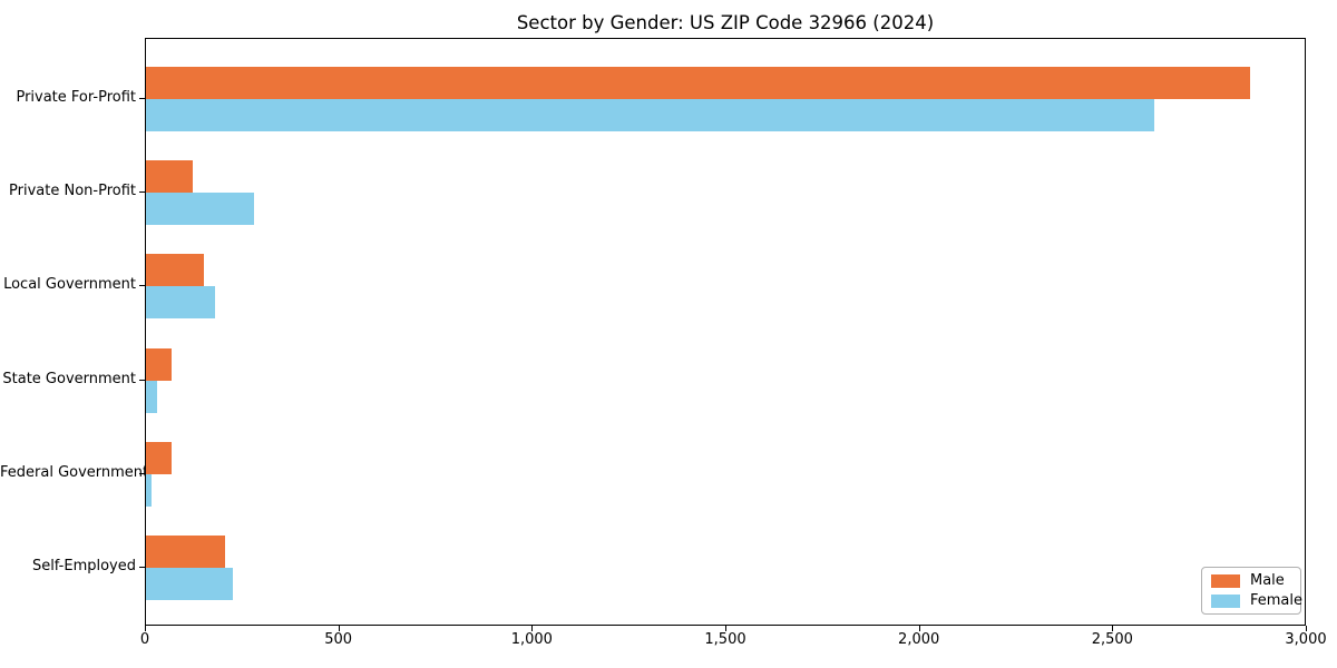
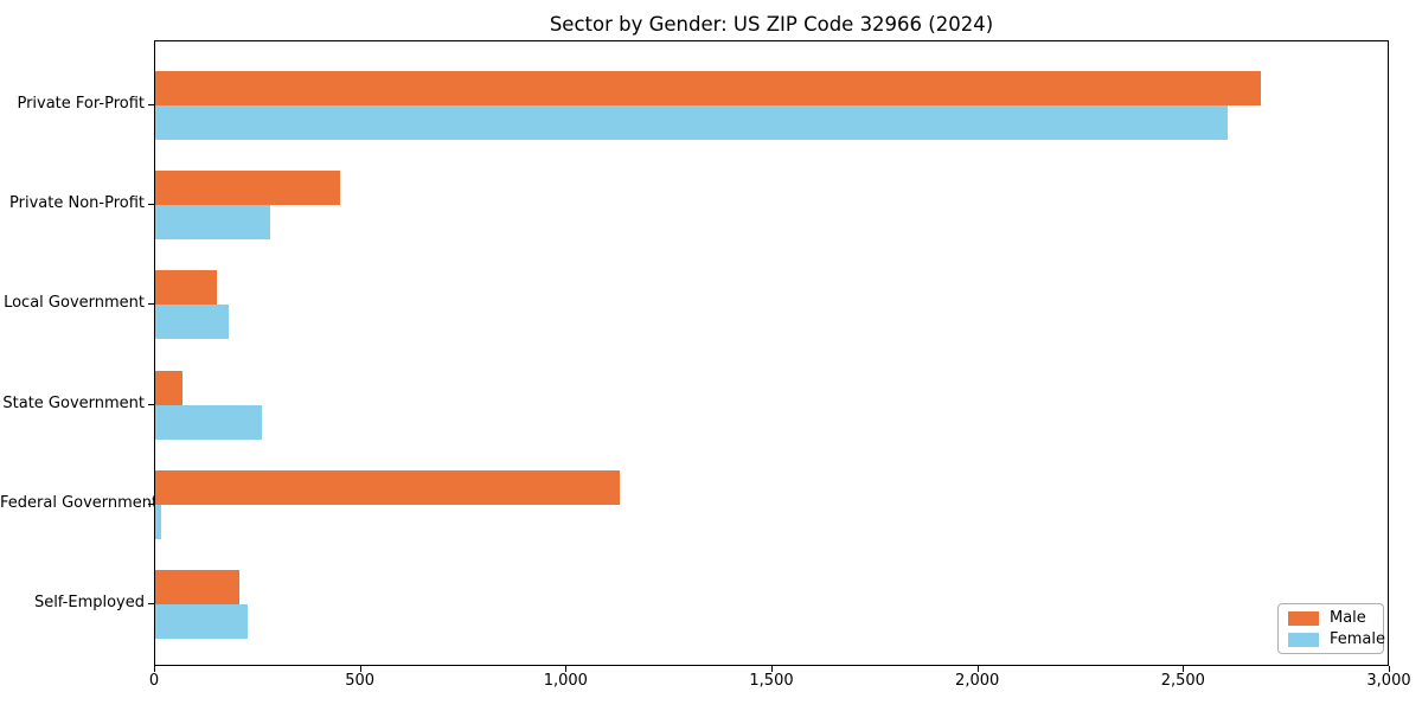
Male/Private For-Profit: 2860 -> 2690
Male/Private Non-Profit: 120 -> 450
Female/State Government: 30 -> 260
Male/Federal Government: 60 -> 1130
